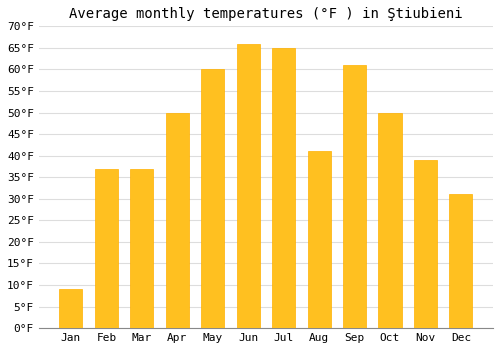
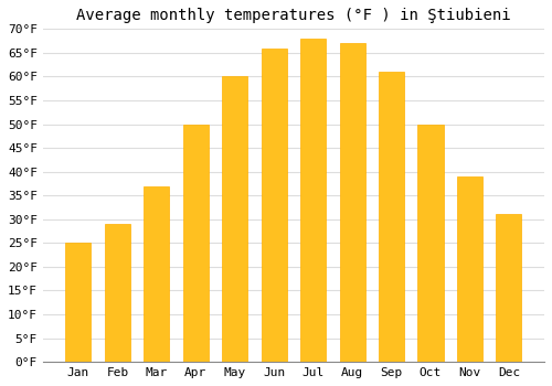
Jan: 9°F -> 25°F
Feb: 37°F -> 29°F
Jul: 65°F -> 68°F
Aug: 41°F -> 67°F
